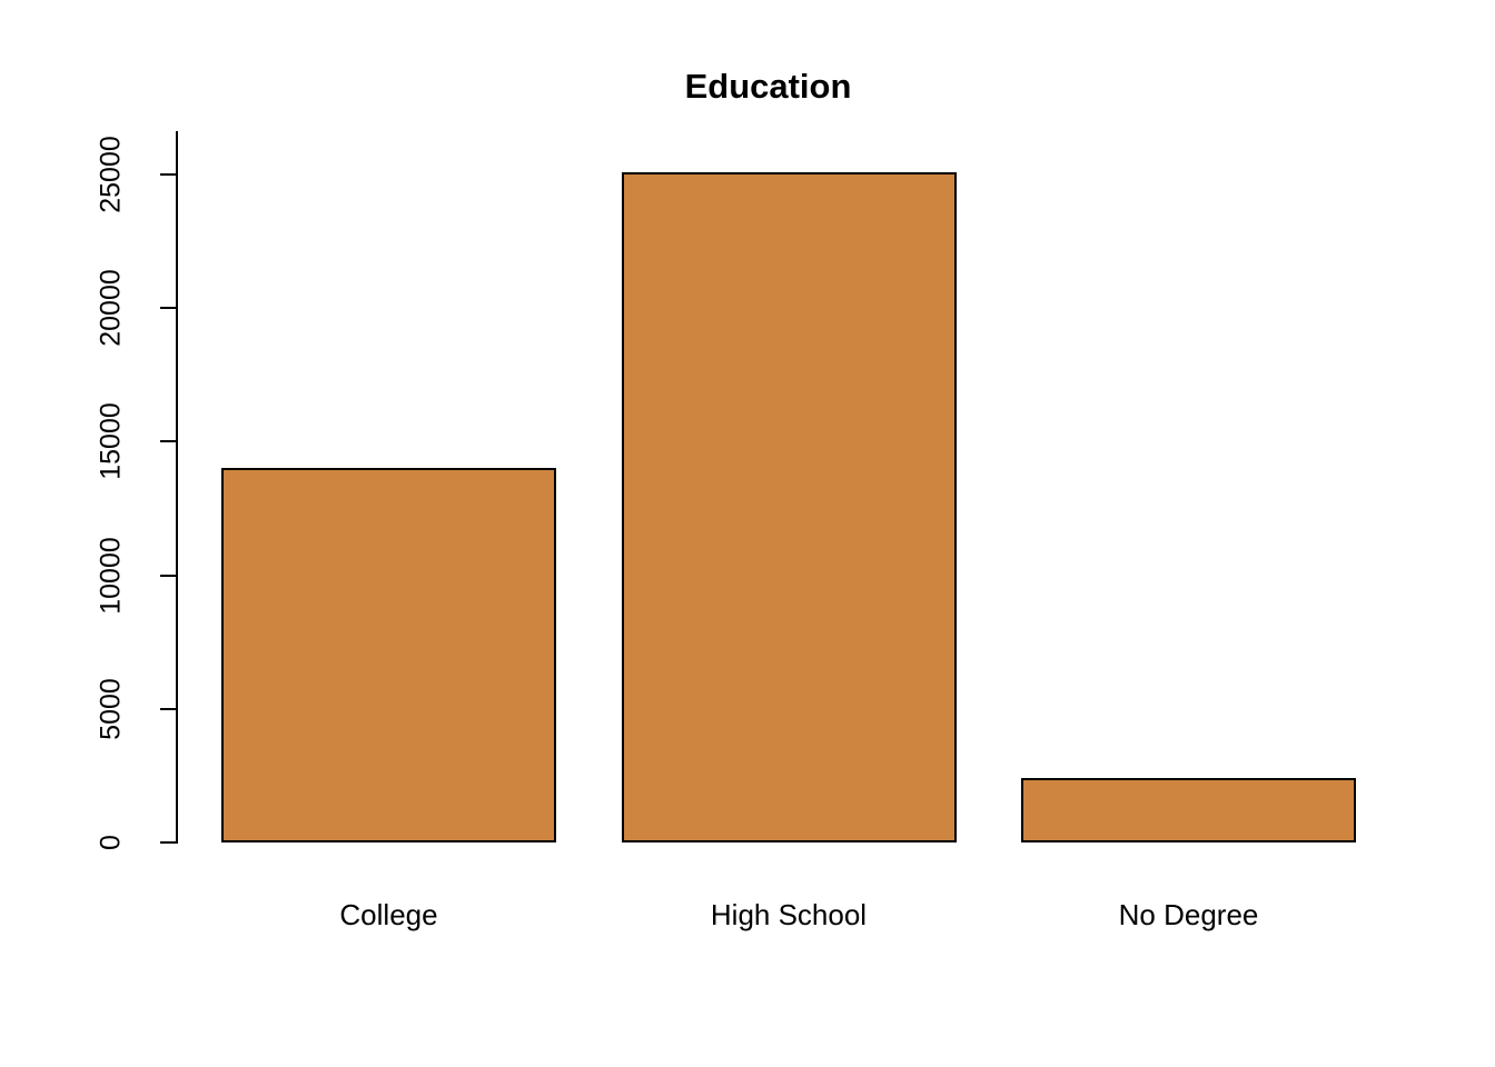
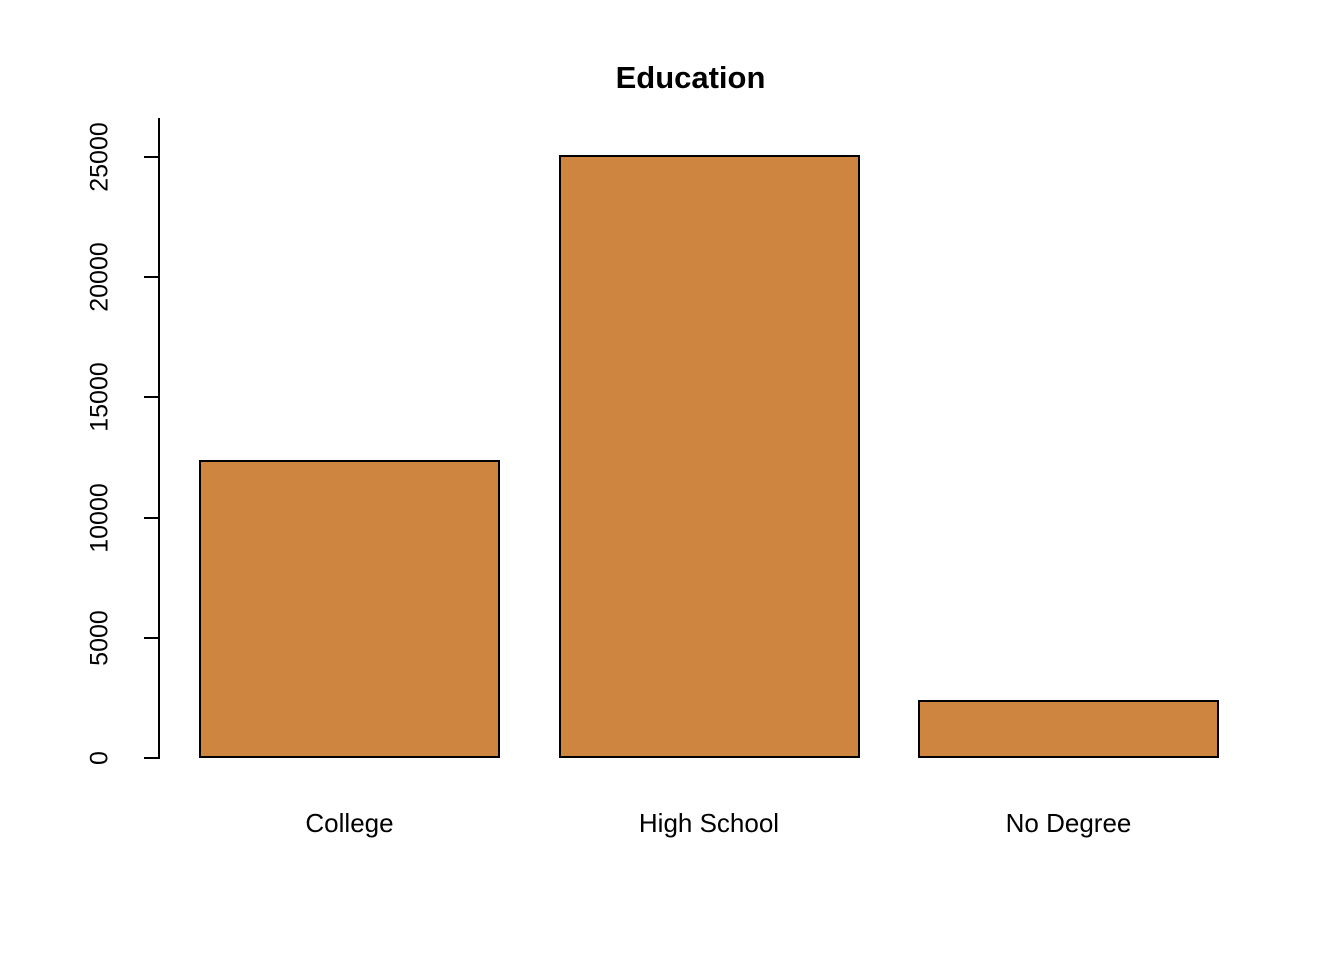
College: 14000 -> 12400
